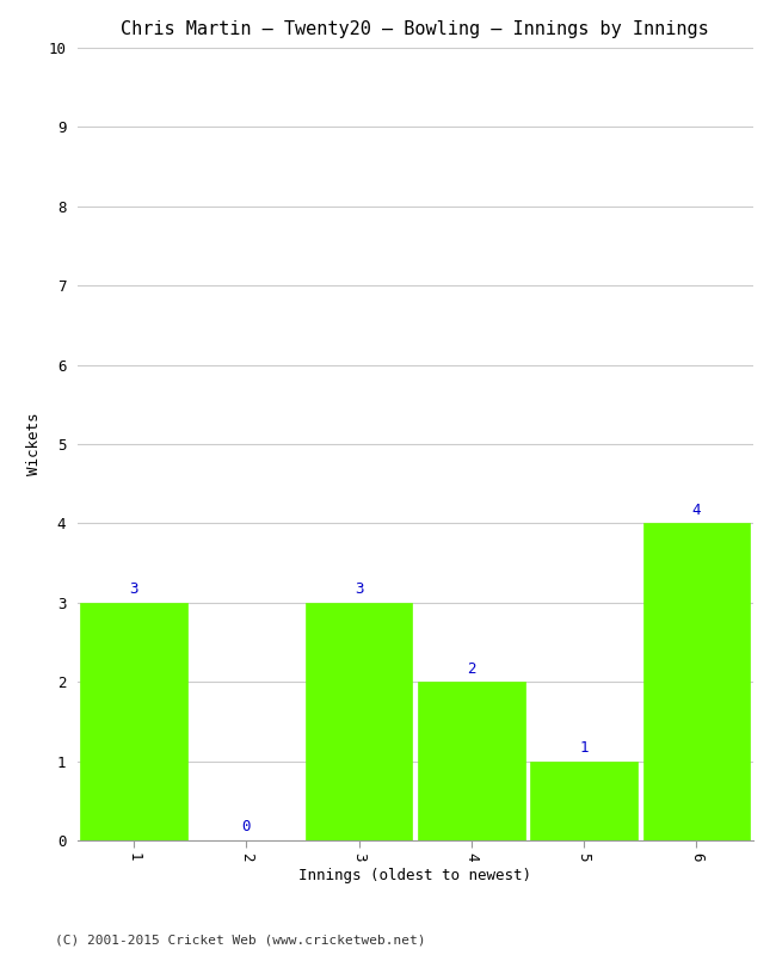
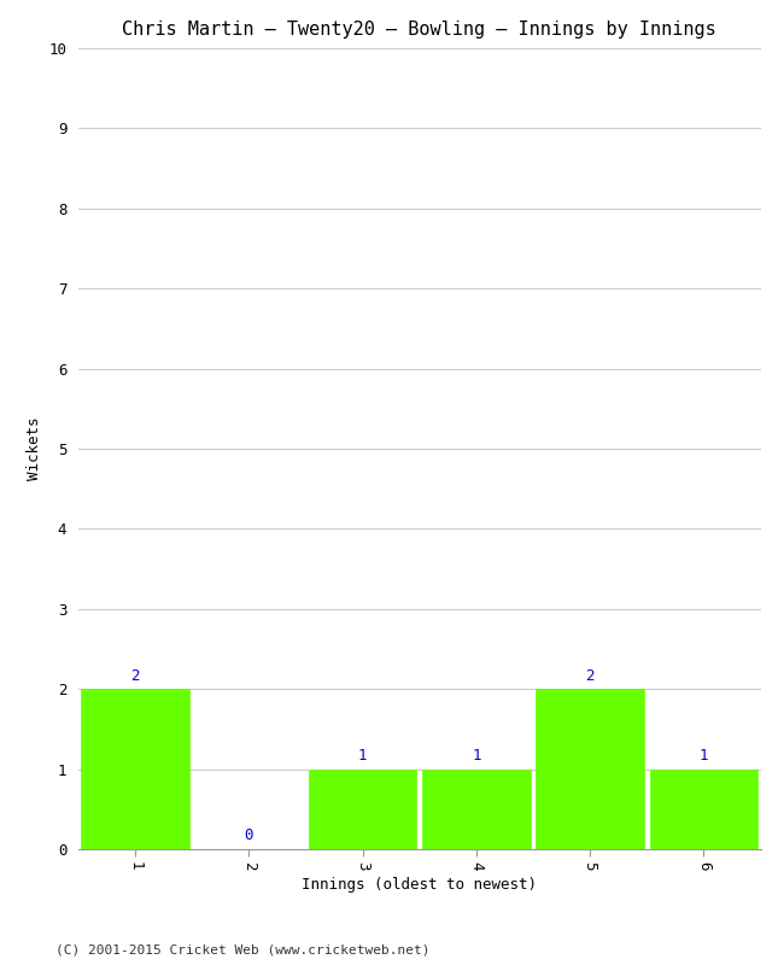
1: 3 -> 2
3: 3 -> 1
4: 2 -> 1
5: 1 -> 2
6: 4 -> 1
